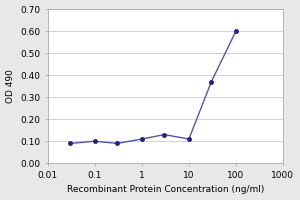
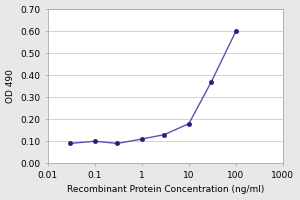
10: 0.11 -> 0.18
